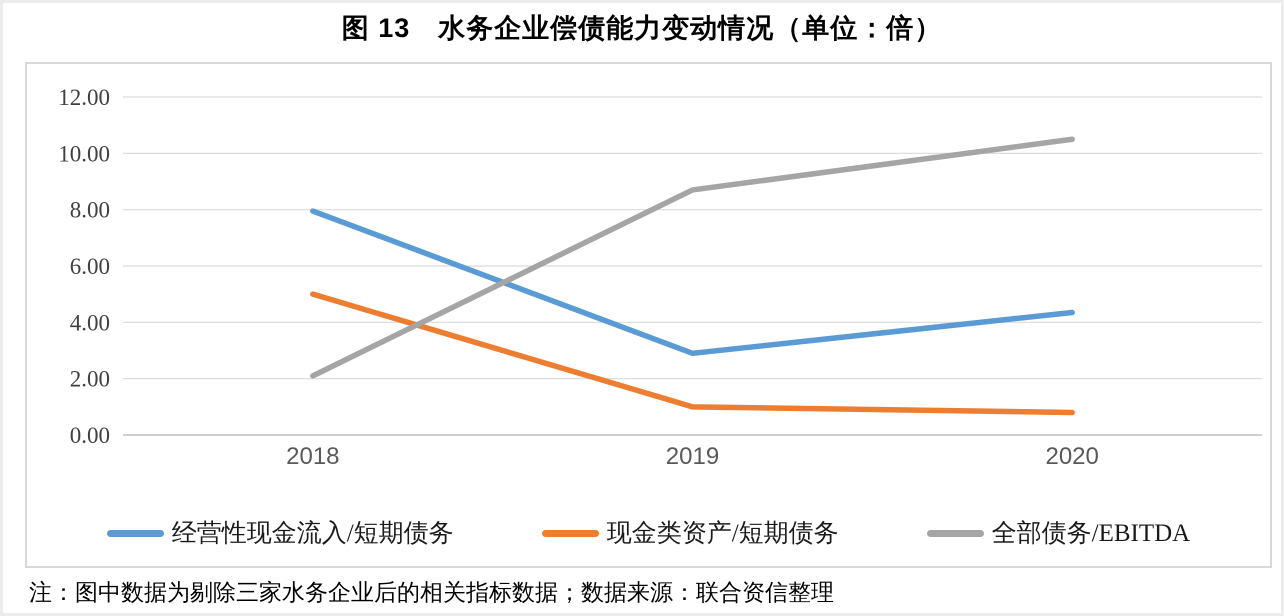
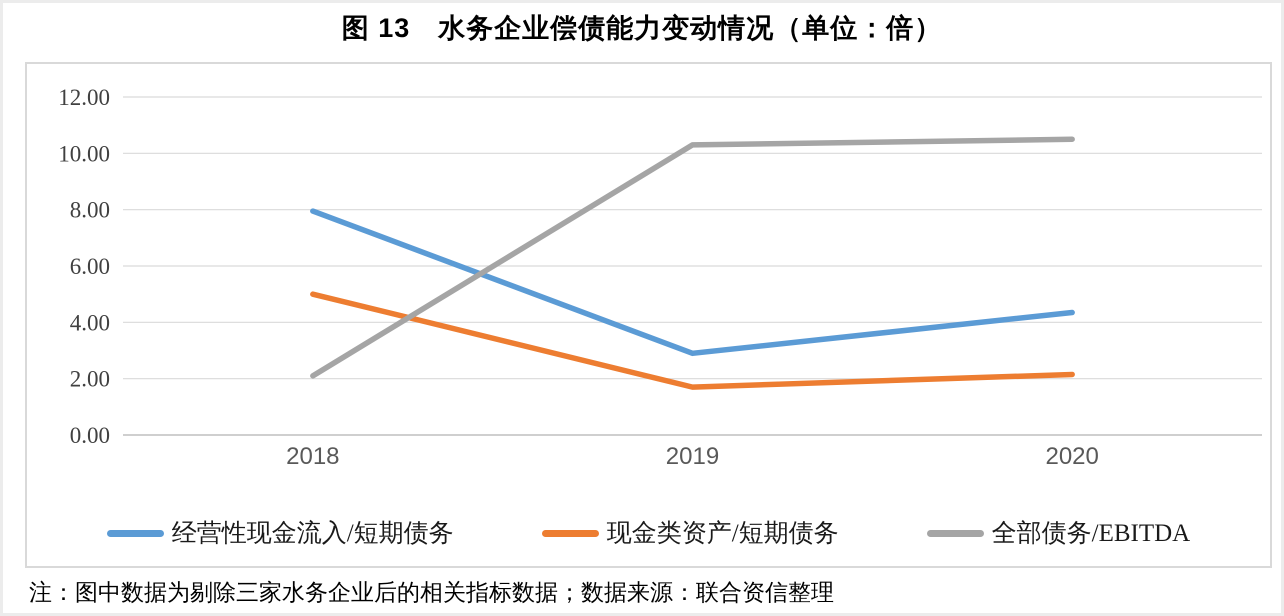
现金类资产/短期债务/2019: 1.0 -> 1.7
全部债务/EBITDA/2019: 8.7 -> 10.3
现金类资产/短期债务/2020: 0.8 -> 2.1
